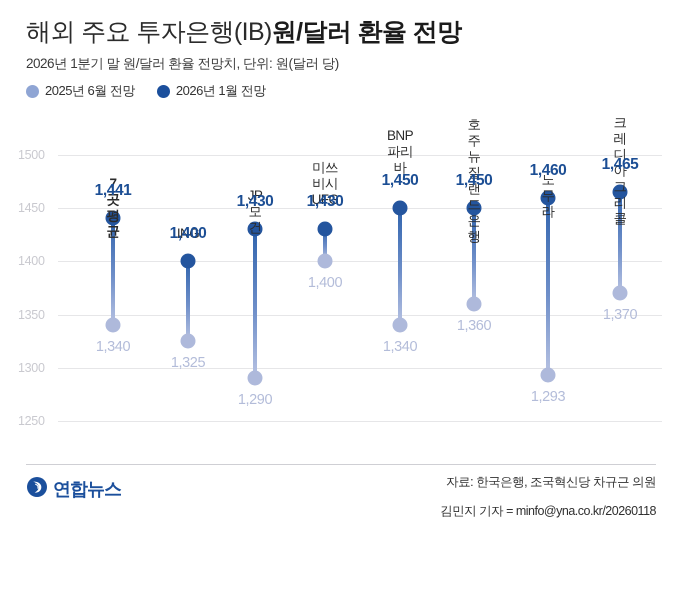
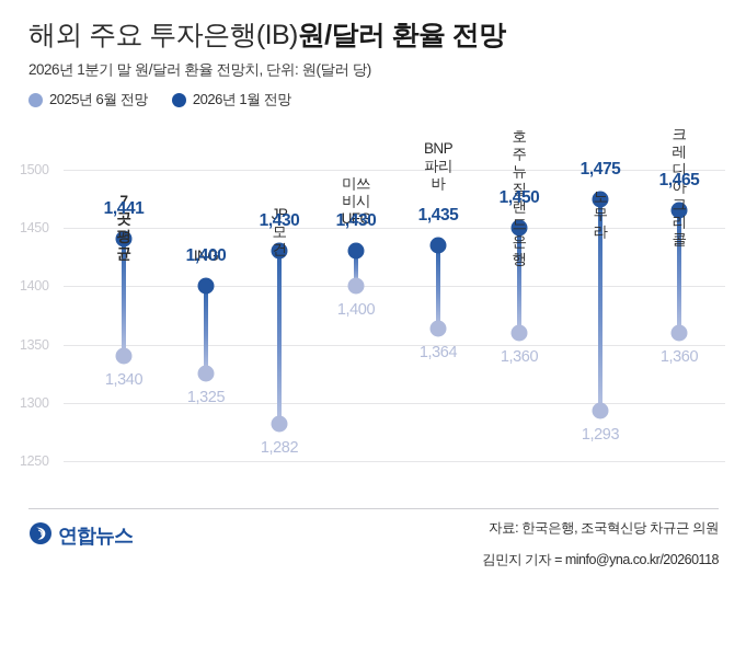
2025년 6월 전망/JP모건: 1,290 -> 1,282
2026년 1월 전망/BNP 파리바: 1,450 -> 1,435
2025년 6월 전망/BNP 파리바: 1,340 -> 1,364
2026년 1월 전망/노무라: 1,460 -> 1,475
2025년 6월 전망/크레디 아그리콜: 1,370 -> 1,360
